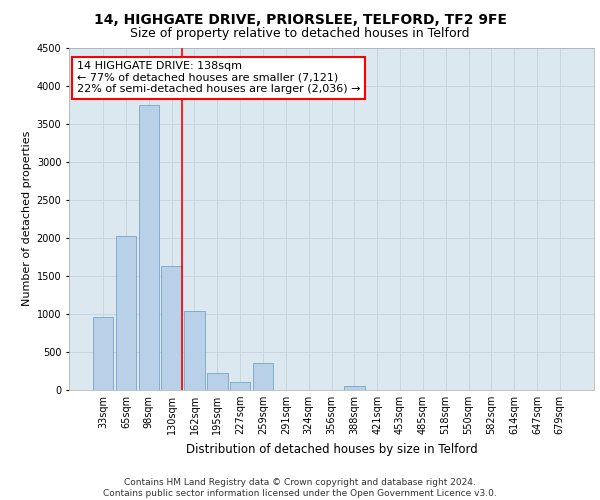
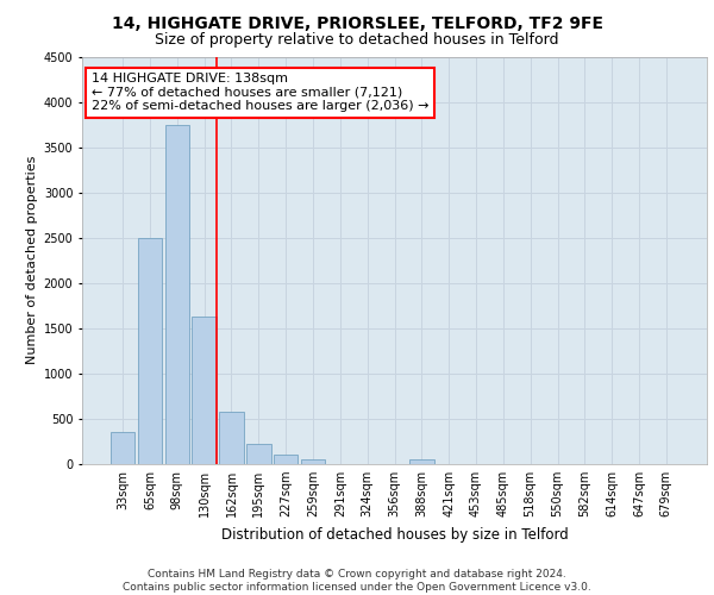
33sqm: 960 -> 350
65sqm: 2020 -> 2500
162sqm: 1040 -> 580
259sqm: 360 -> 60
